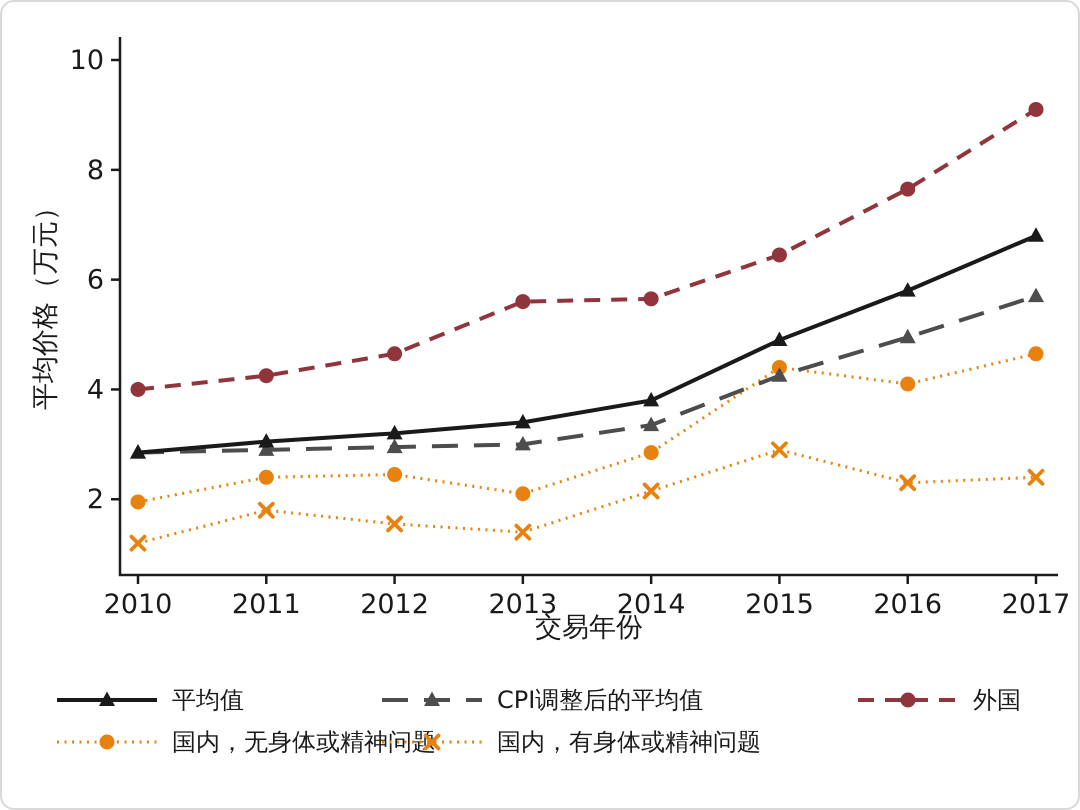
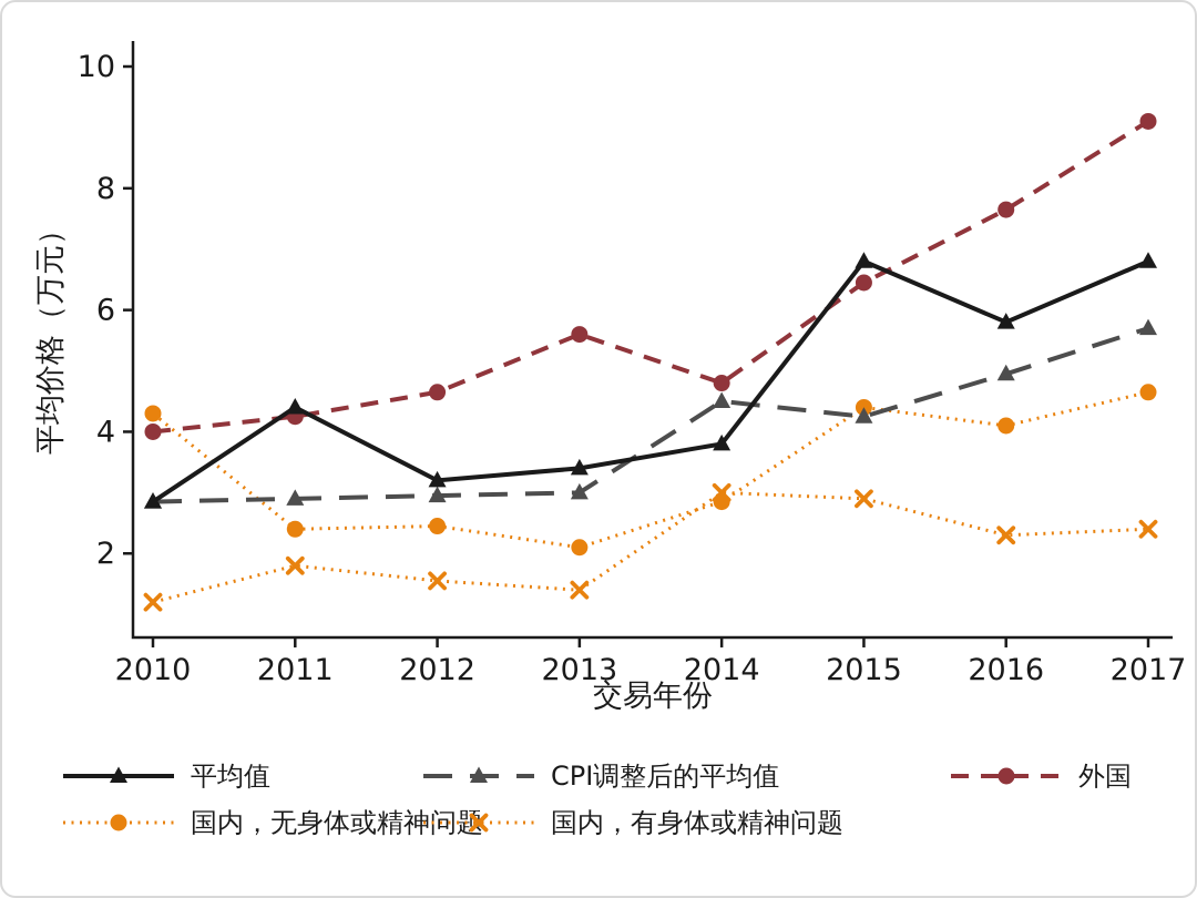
国内，无身体或精神问题/2010: 1.9 -> 4.3
平均值/2011: 3.0 -> 4.4
CPI调整后的平均值/2014: 3.4 -> 4.5
外国/2014: 5.7 -> 4.8
国内，有身体或精神问题/2014: 2.1 -> 3.0
平均值/2015: 4.9 -> 6.8
